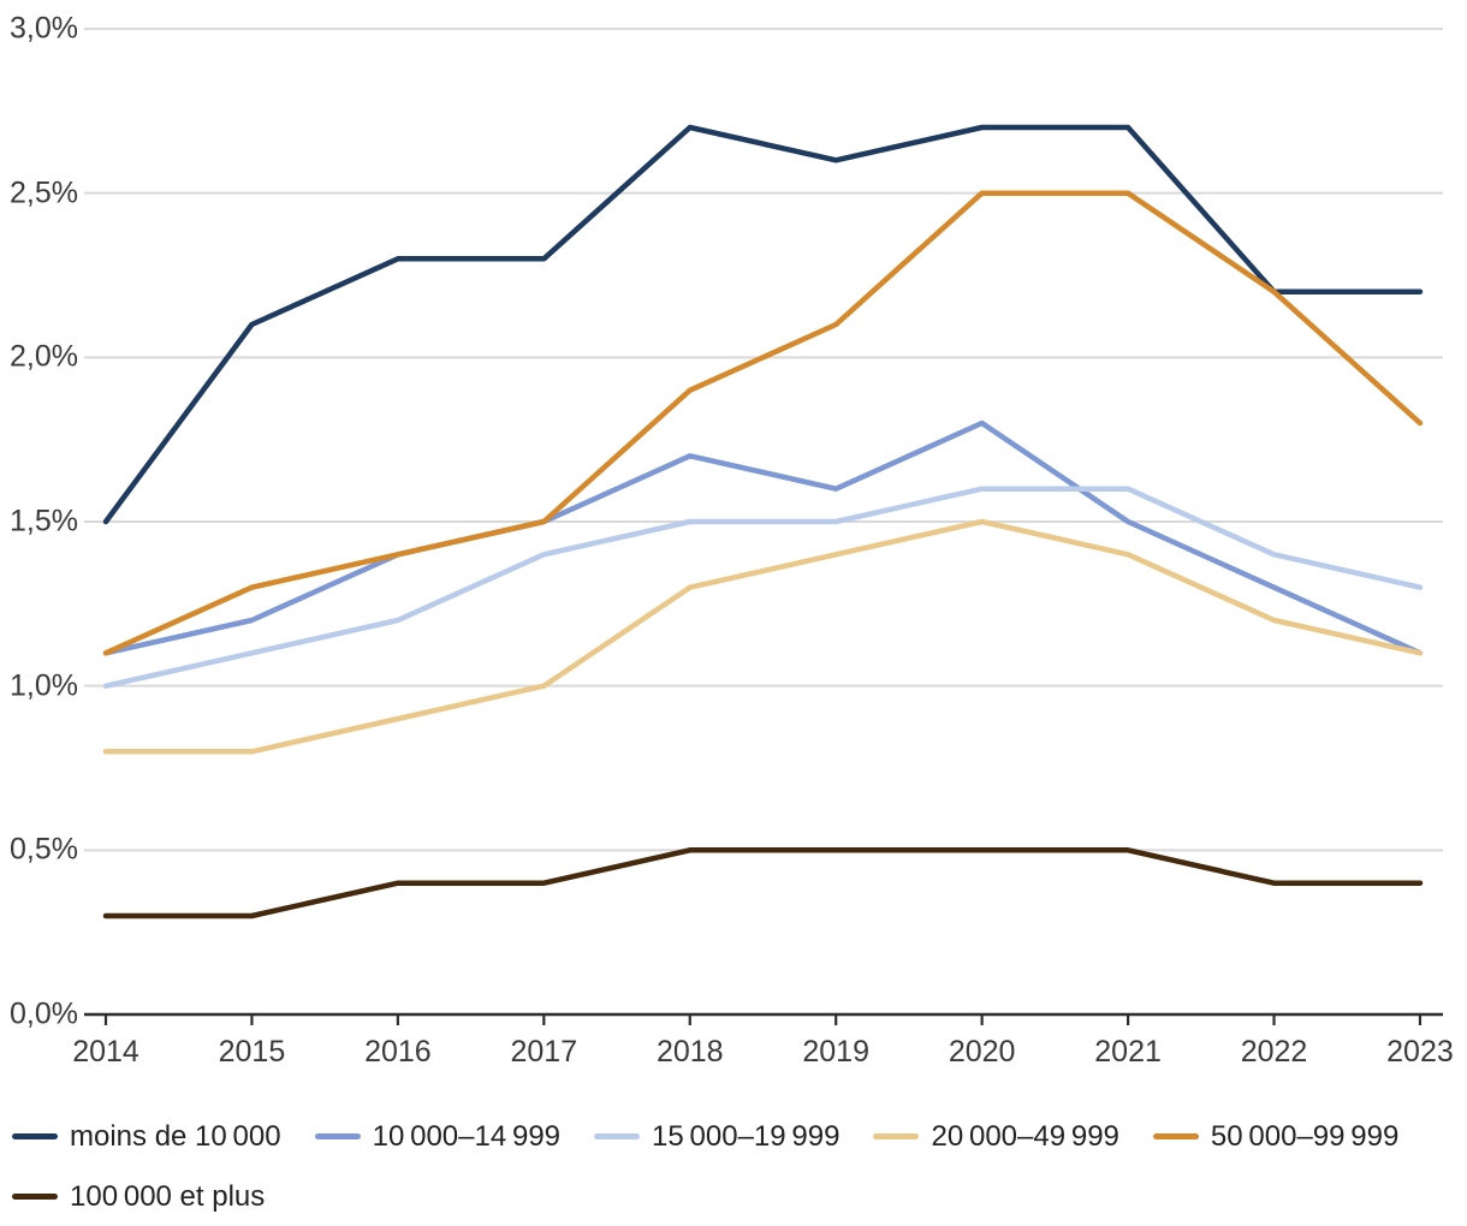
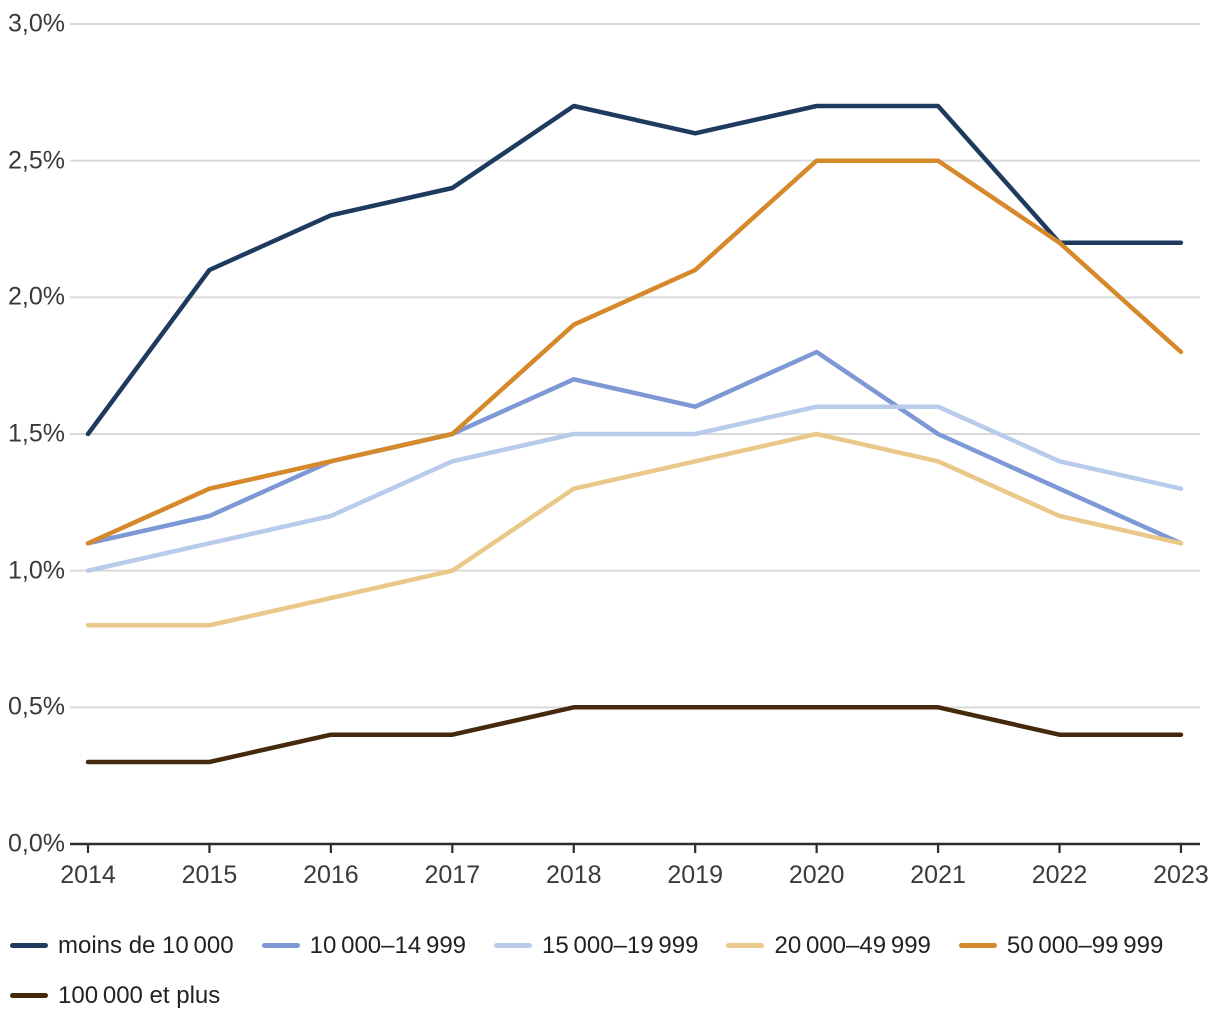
moins de 10 000/2017: 2,3% -> 2,4%
